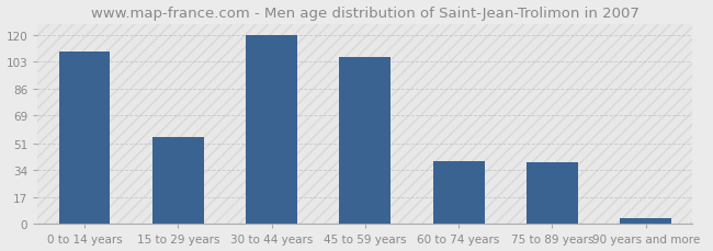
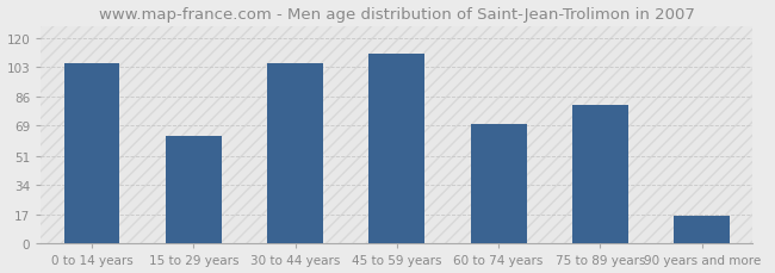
0 to 14 years: 109 -> 105
15 to 29 years: 55 -> 63
30 to 44 years: 120 -> 105
45 to 59 years: 106 -> 111
60 to 74 years: 40 -> 70
75 to 89 years: 39 -> 81
90 years and more: 4 -> 16
